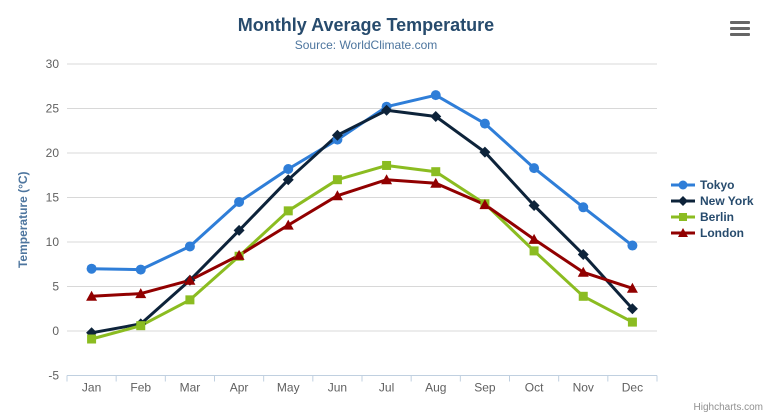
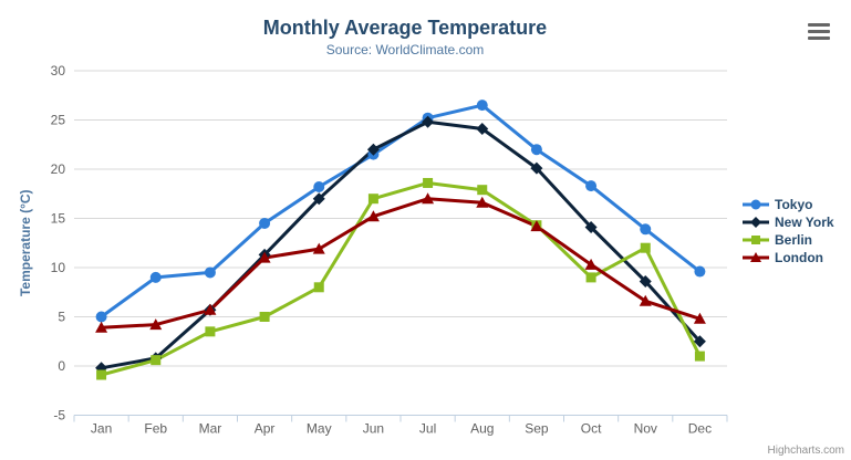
Tokyo/Jan: 7 -> 5
Tokyo/Feb: 7 -> 9
Berlin/Apr: 8 -> 5
London/Apr: 8 -> 11
Berlin/May: 14 -> 8
Tokyo/Sep: 23 -> 22
Berlin/Nov: 4 -> 12
